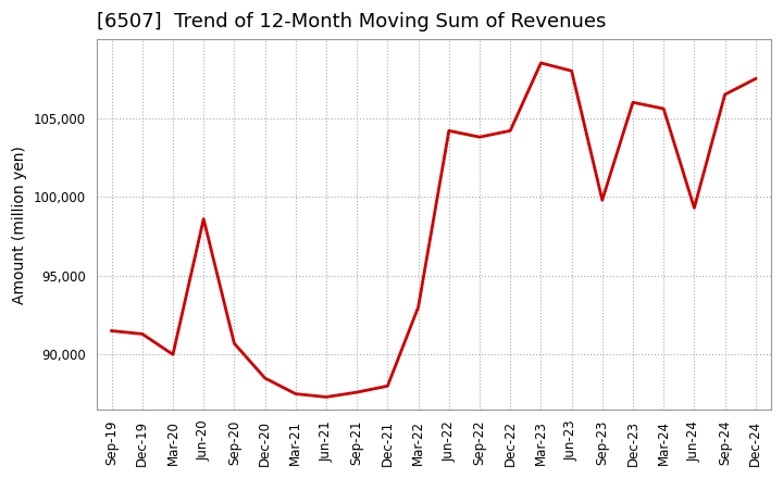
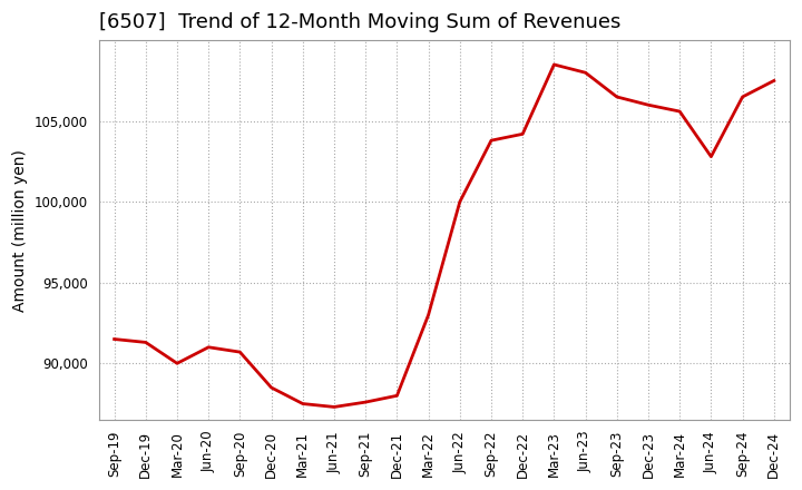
Jun-20: 98,600 -> 91,000
Jun-22: 104,200 -> 100,000
Sep-23: 99,800 -> 106,500
Jun-24: 99,300 -> 102,800
